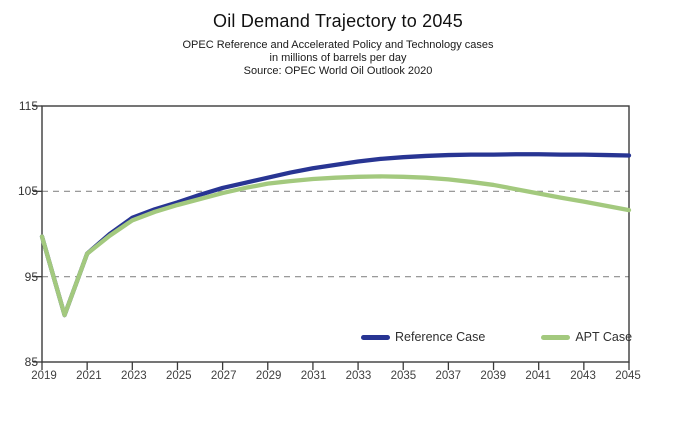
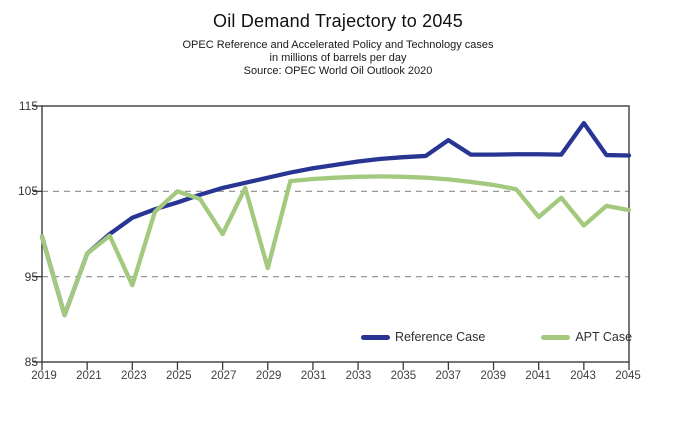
APT Case/2023: 102 -> 94
APT Case/2025: 103 -> 105
APT Case/2027: 105 -> 100
APT Case/2029: 106 -> 96
Reference Case/2037: 109 -> 111
APT Case/2041: 105 -> 102
Reference Case/2043: 109 -> 113
APT Case/2043: 104 -> 101
